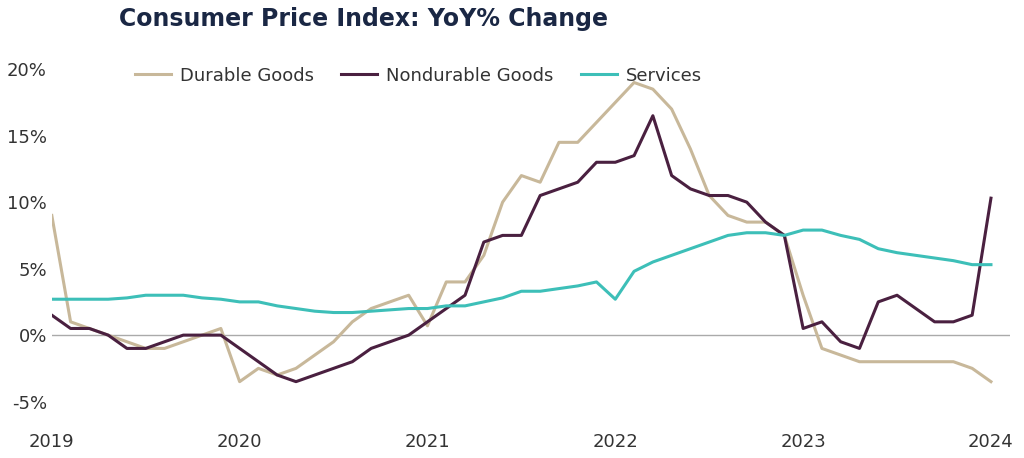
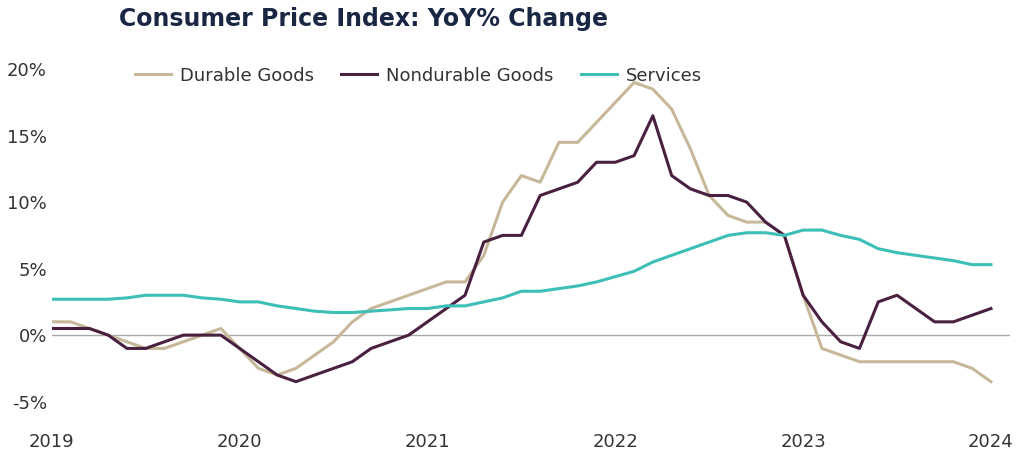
Durable Goods/2019: 9.0% -> 1.0%
Nondurable Goods/2019: 1.5% -> 0.5%
Durable Goods/2020: -3.5% -> -1.0%
Durable Goods/2021: 0.7% -> 3.5%
Services/2022: 2.7% -> 4.4%
Nondurable Goods/2023: 0.5% -> 3.0%
Nondurable Goods/2024: 10.3% -> 2.0%
